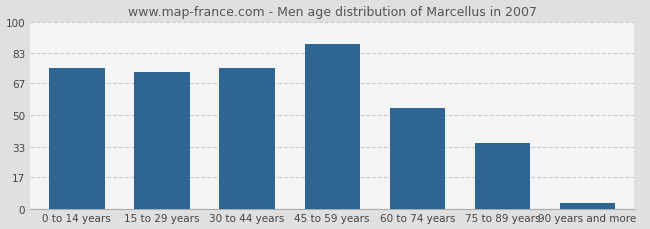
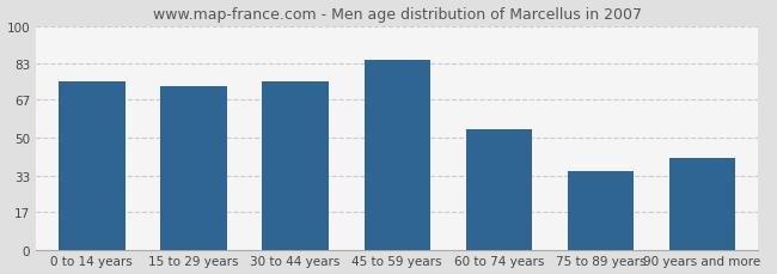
45 to 59 years: 88 -> 85
90 years and more: 3 -> 41
